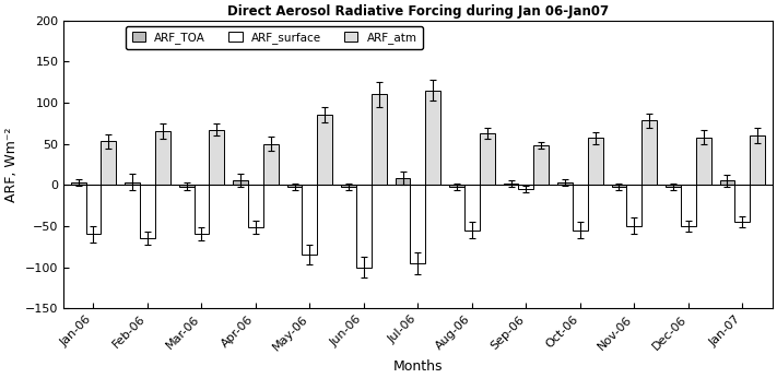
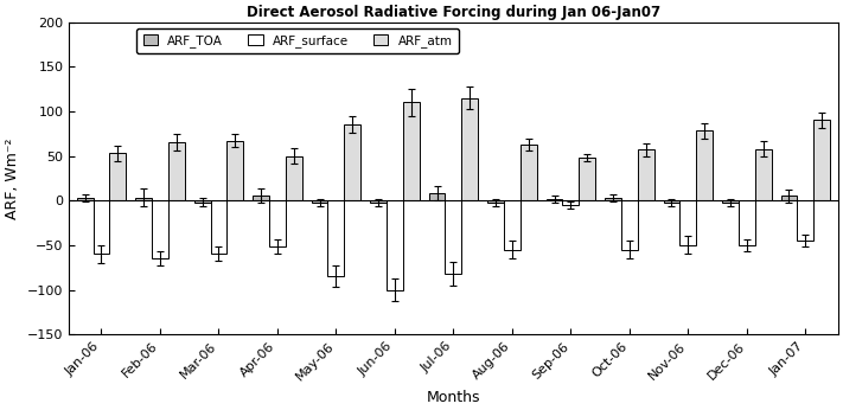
ARF_surface/Jul-06: -95 -> -82
ARF_atm/Jan-07: 60 -> 90
